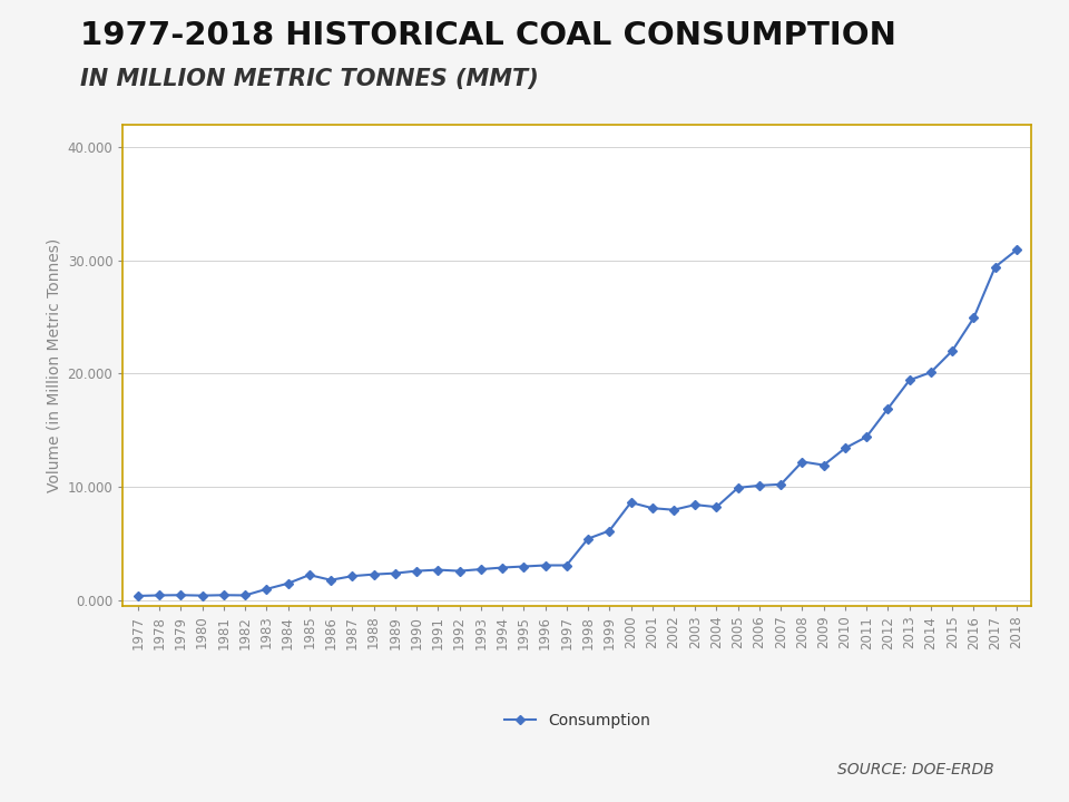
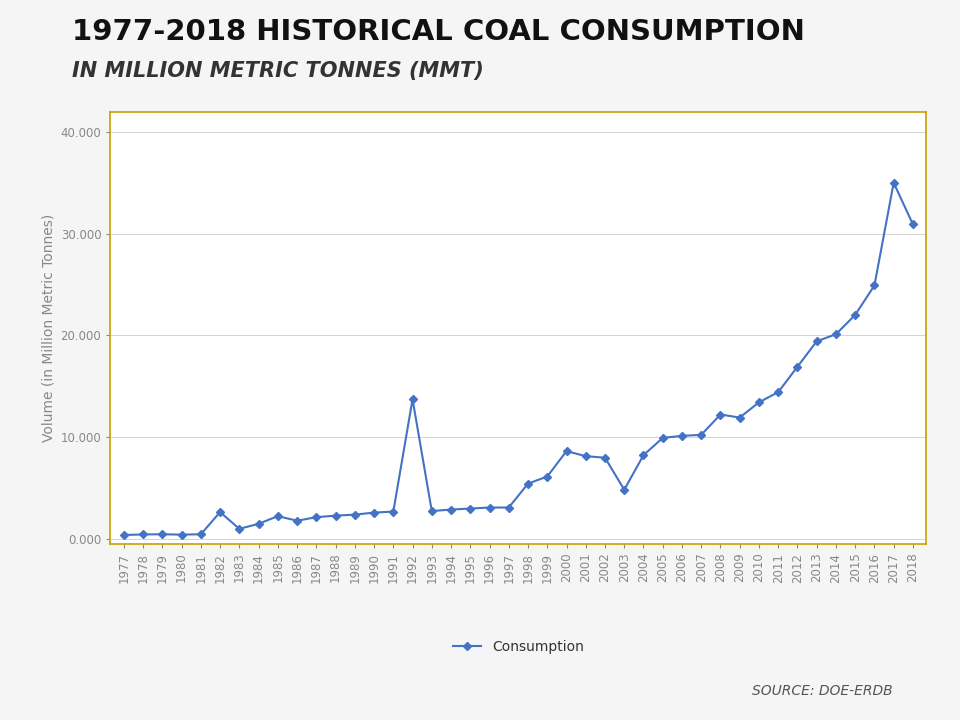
1982: 0.4 -> 2.6
1992: 2.5 -> 13.7
2003: 8.4 -> 4.8
2017: 29.4 -> 35.0
